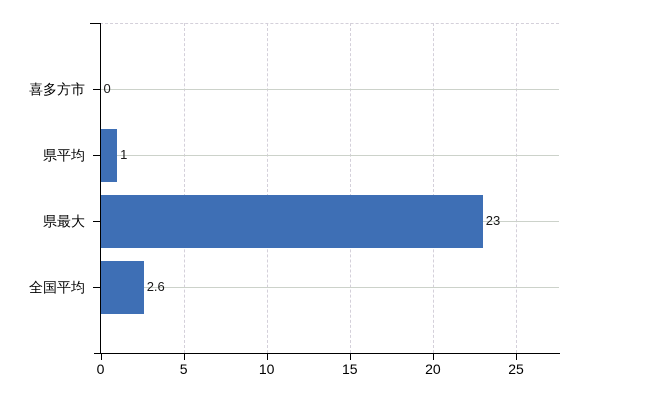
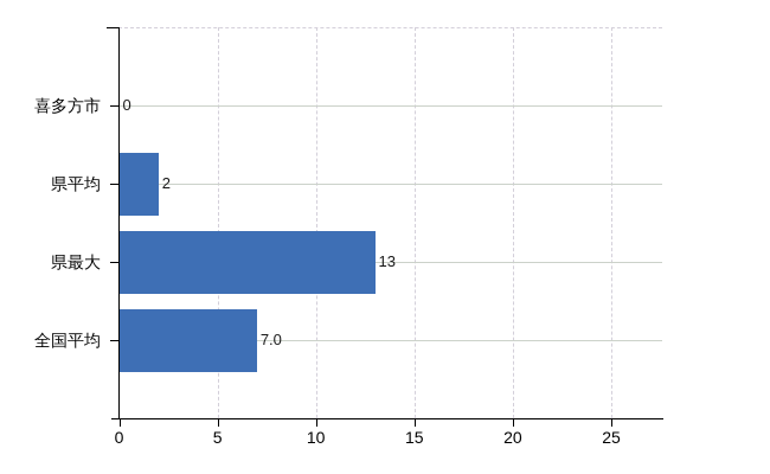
県平均: 1 -> 2
県最大: 23 -> 13
全国平均: 2.6 -> 7.0
